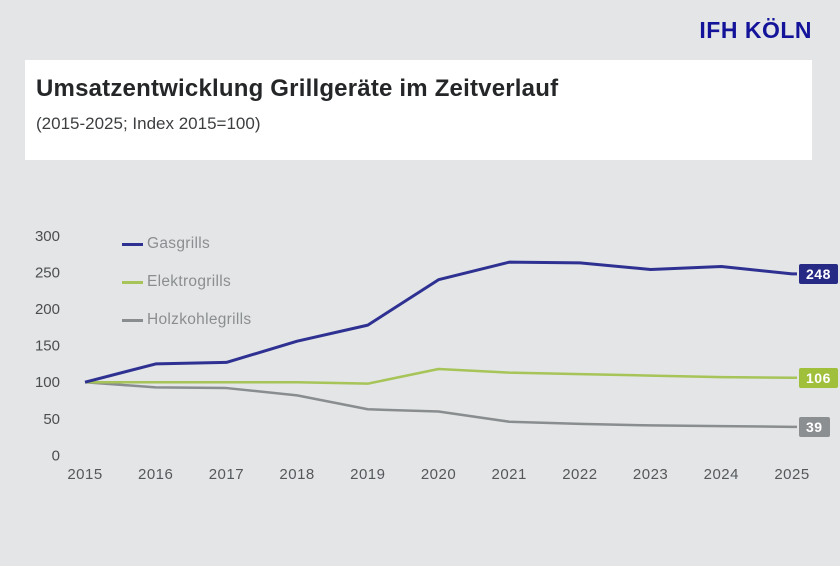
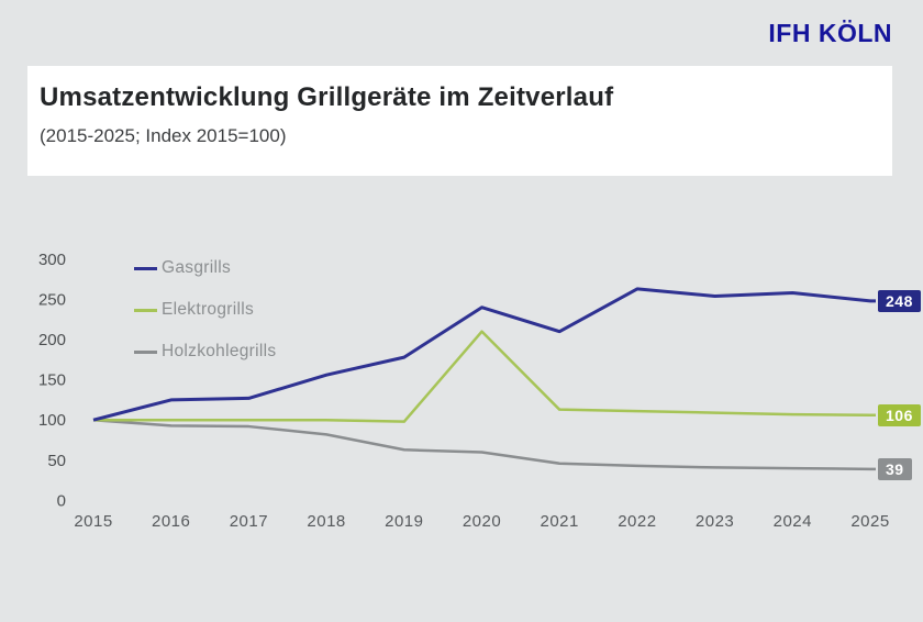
Elektrogrills/2020: 120 -> 210
Gasgrills/2021: 260 -> 210
